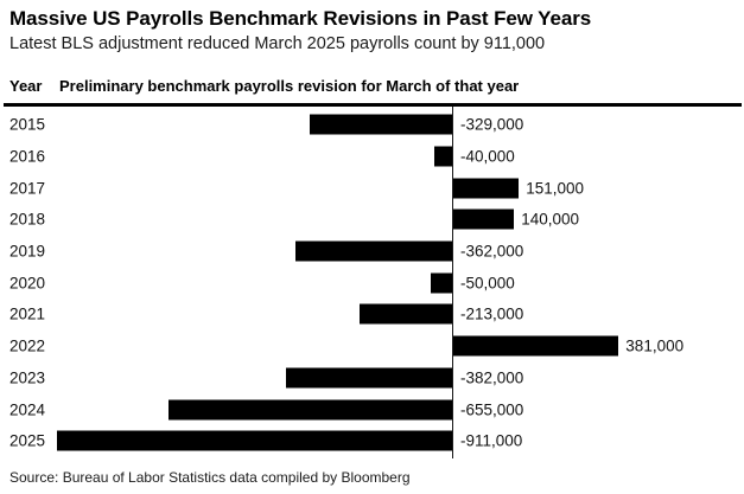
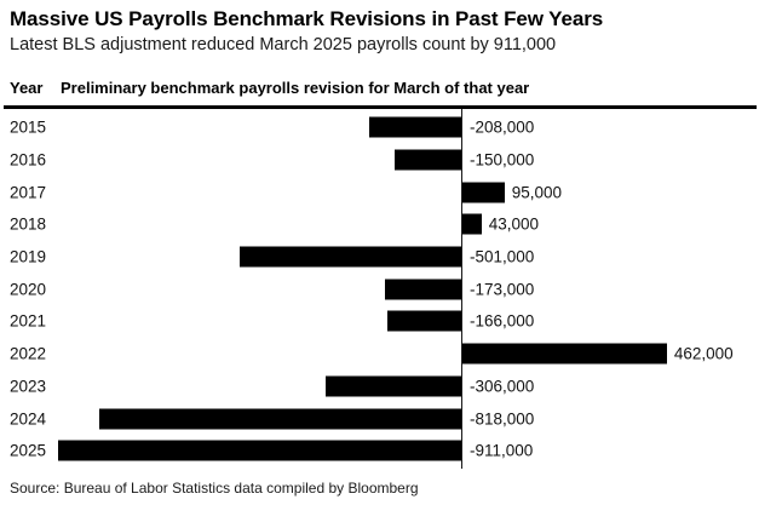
2015: -329,000 -> -208,000
2016: -40,000 -> -150,000
2017: 151,000 -> 95,000
2018: 140,000 -> 43,000
2019: -362,000 -> -501,000
2020: -50,000 -> -173,000
2021: -213,000 -> -166,000
2022: 381,000 -> 462,000
2023: -382,000 -> -306,000
2024: -655,000 -> -818,000
